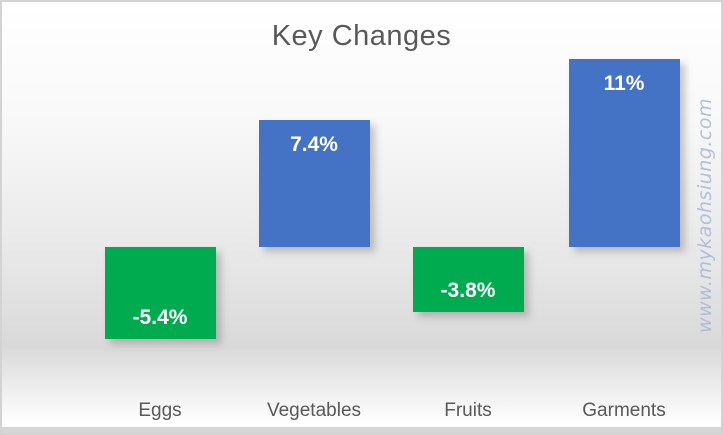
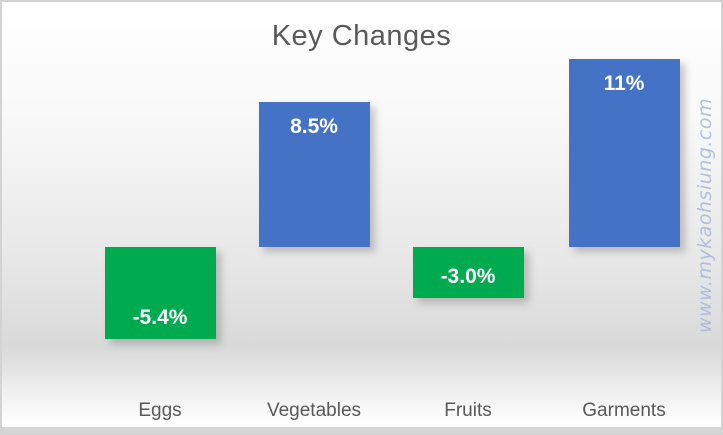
Vegetables: 7.4% -> 8.5%
Fruits: -3.8% -> -3.0%
